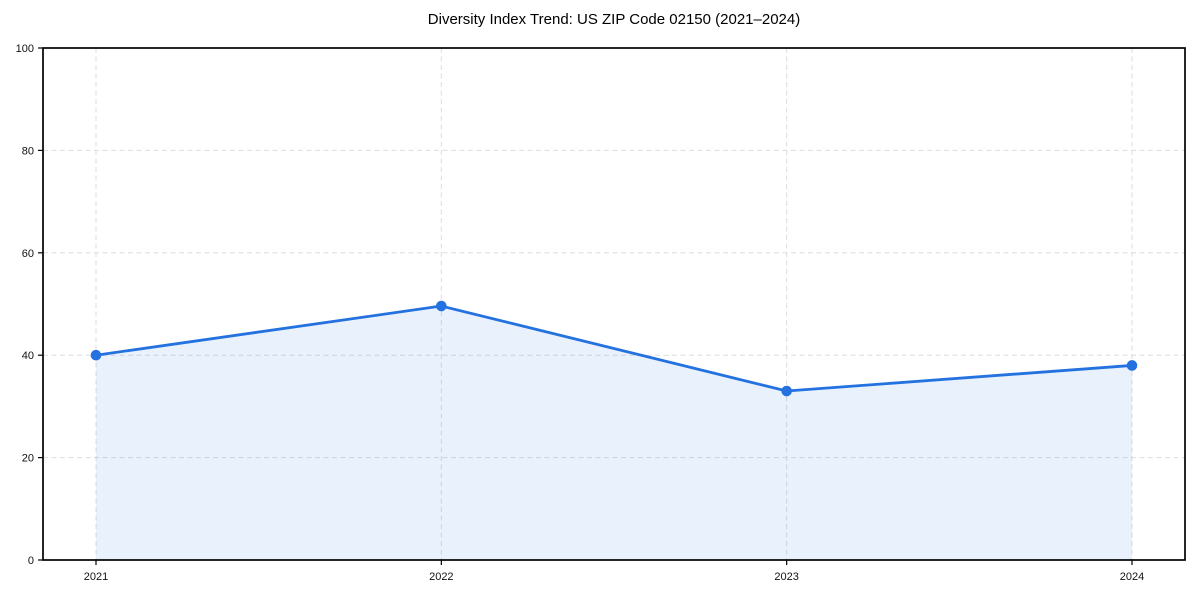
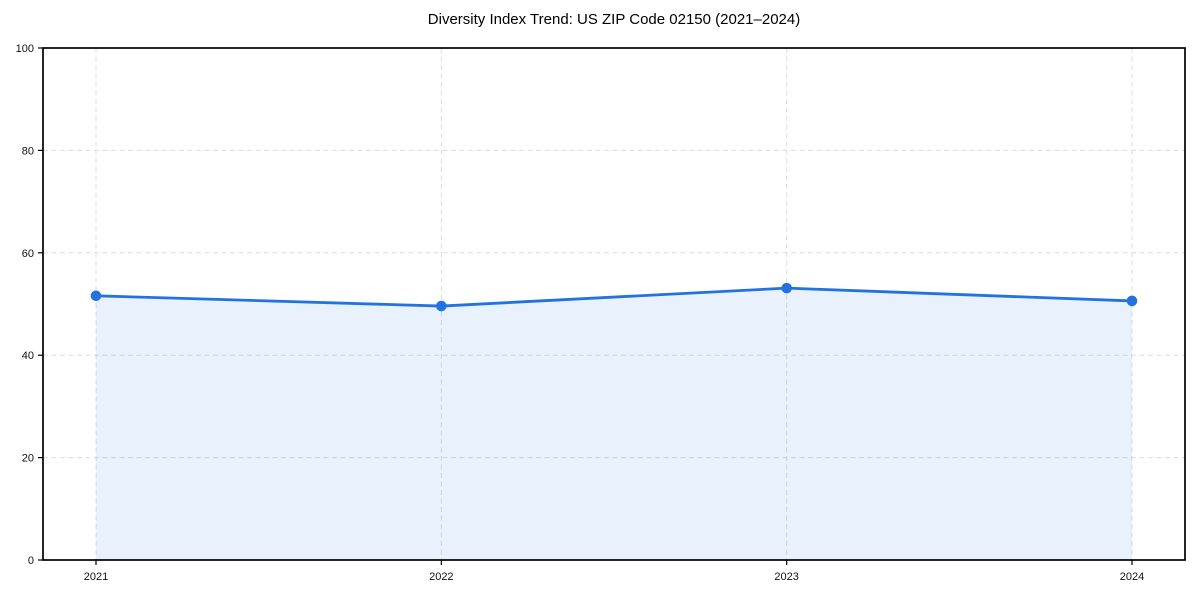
2021: 40 -> 52
2023: 33 -> 53
2024: 38 -> 51
